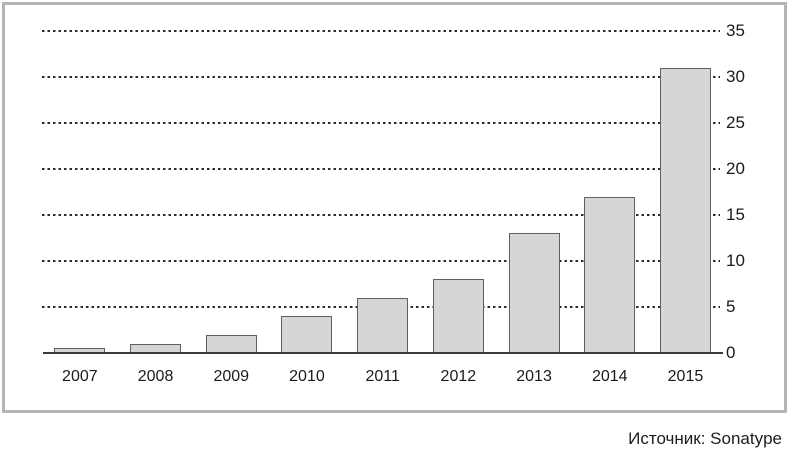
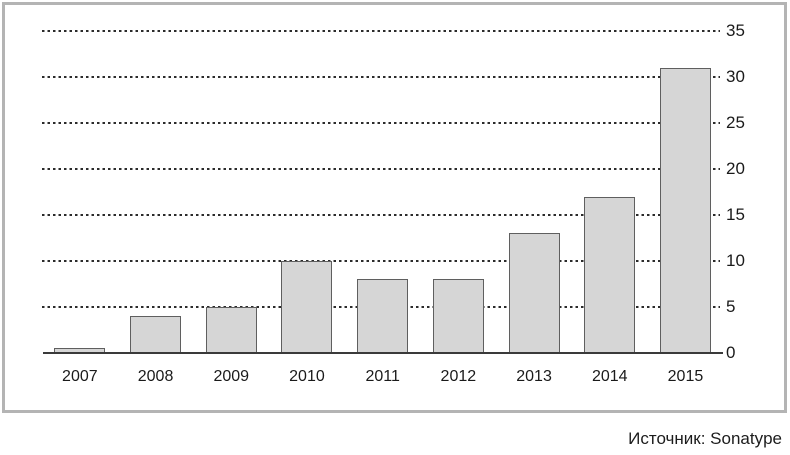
2008: 1 -> 4
2009: 2 -> 5
2010: 4 -> 10
2011: 6 -> 8
